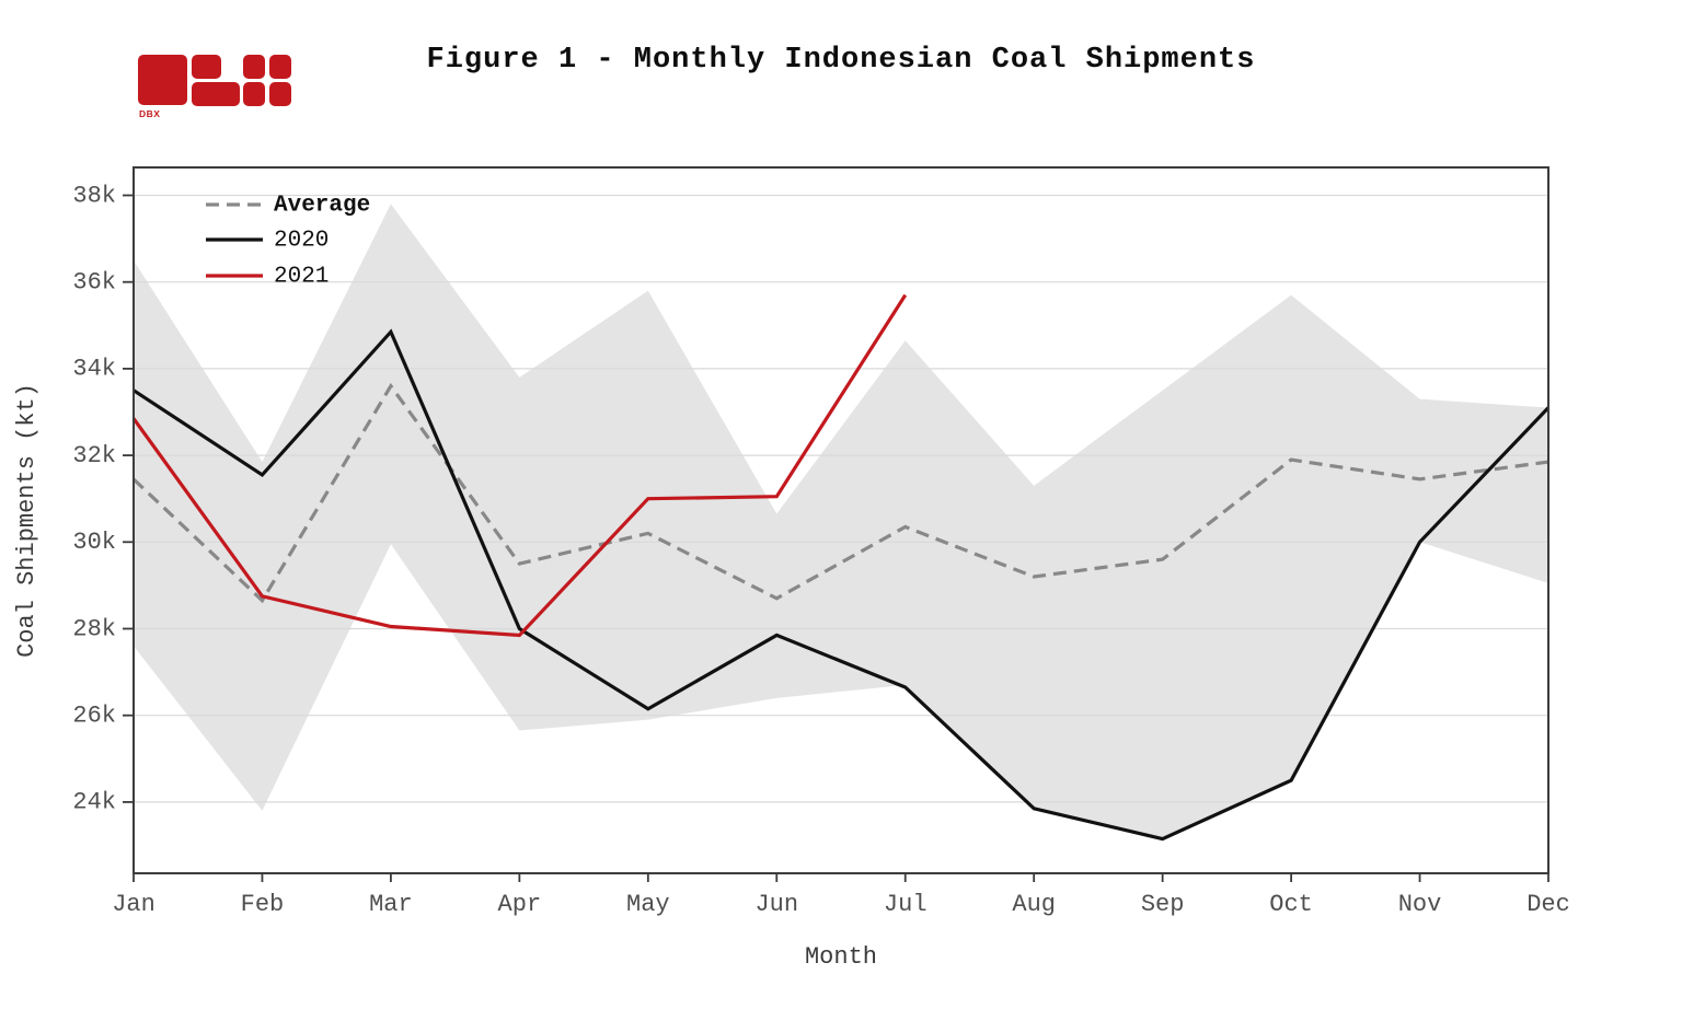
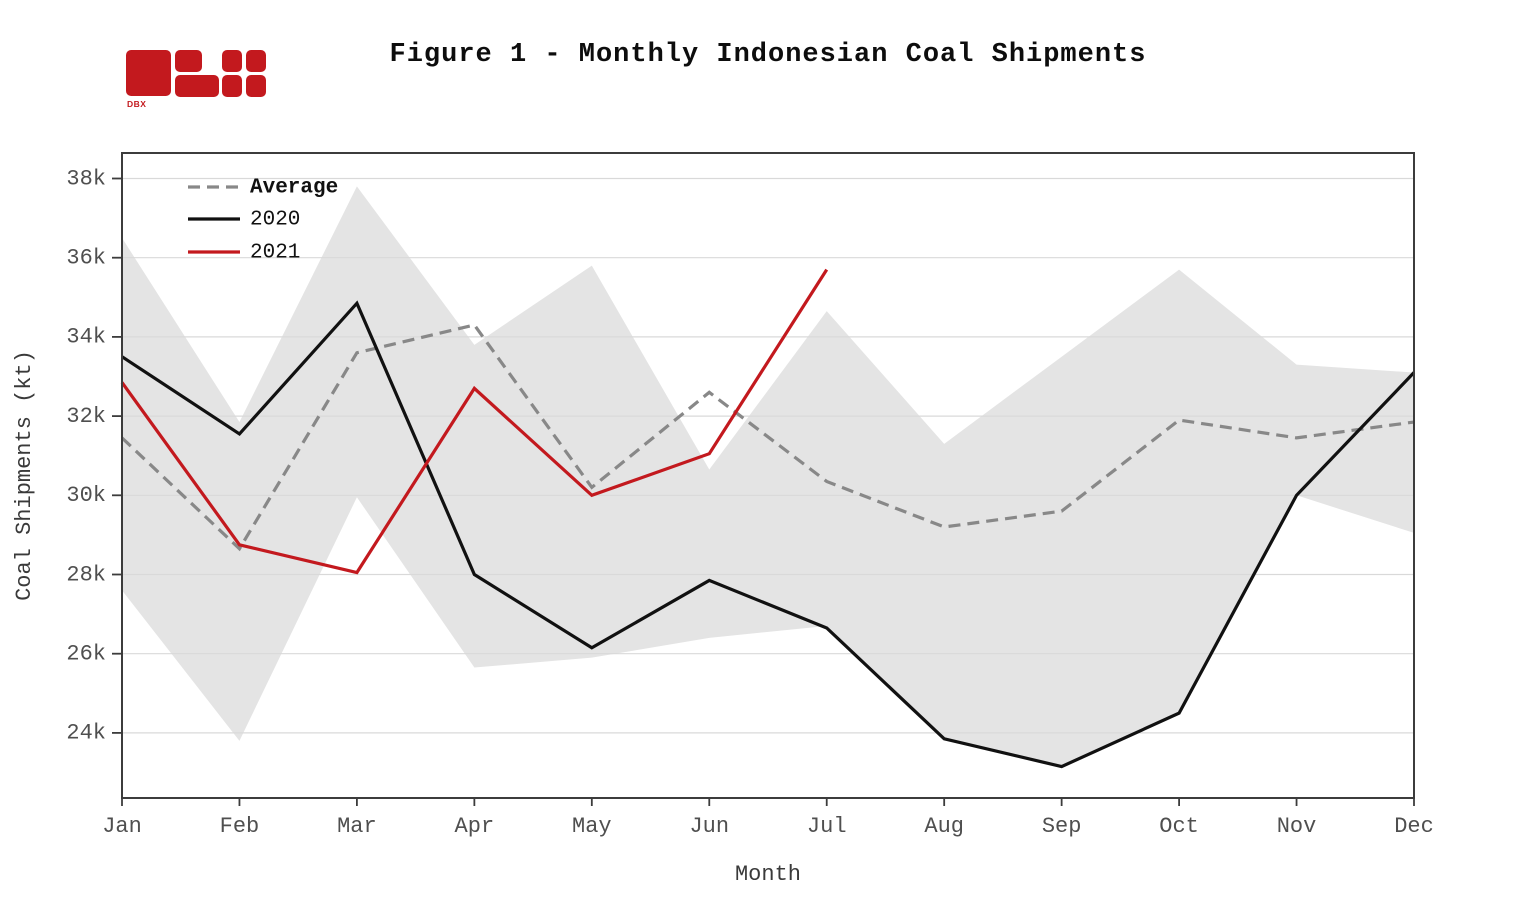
Average/Apr: 29.5k -> 34.3k
2021/Apr: 27.9k -> 32.7k
2021/May: 31.0k -> 30.0k
Average/Jun: 28.7k -> 32.6k
